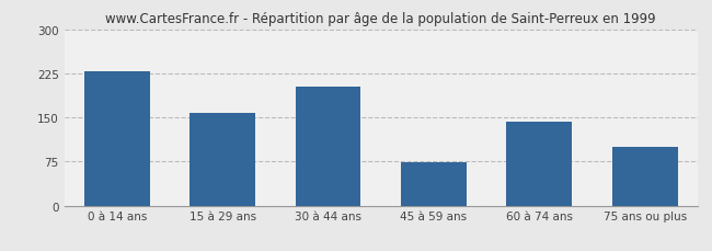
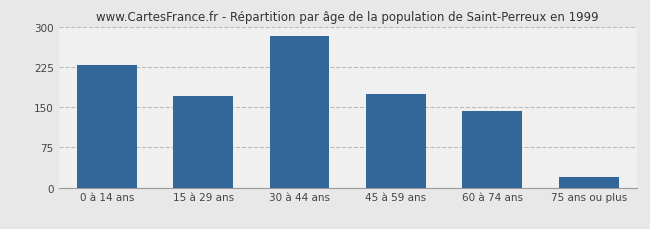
15 à 29 ans: 158 -> 170
30 à 44 ans: 202 -> 283
45 à 59 ans: 74 -> 175
75 ans ou plus: 100 -> 20
